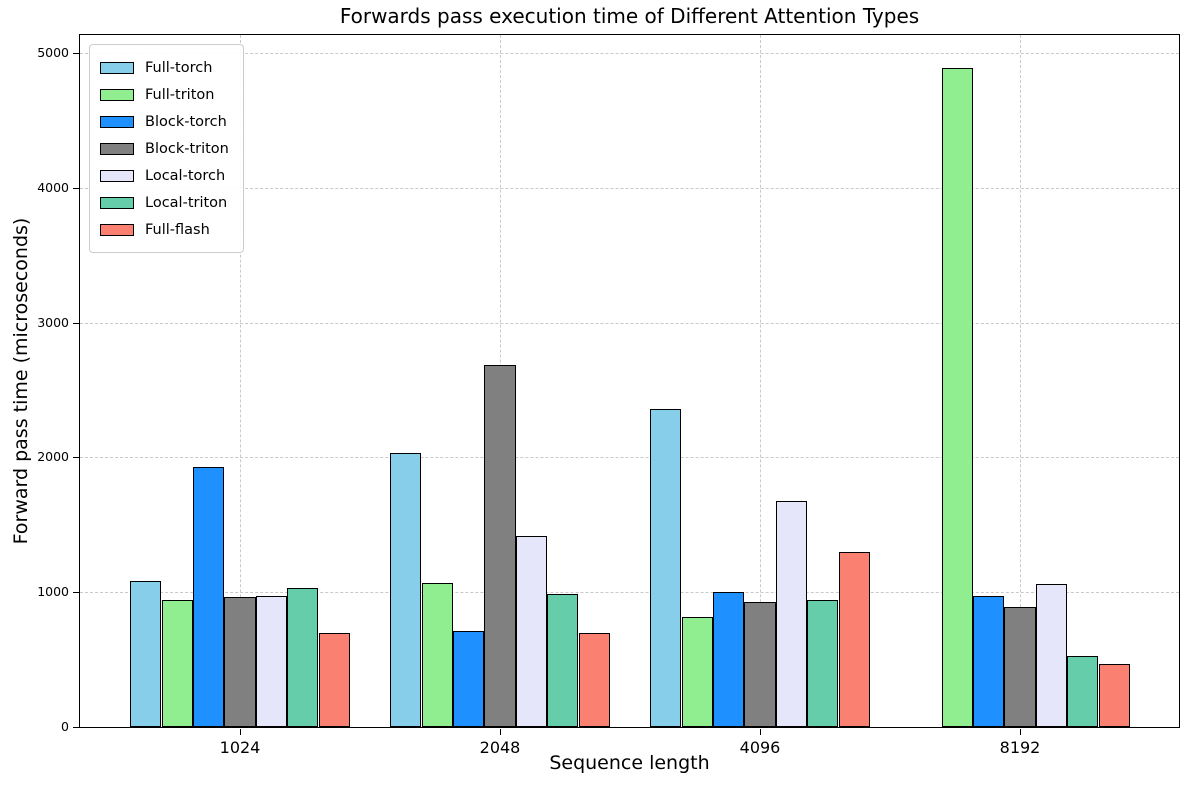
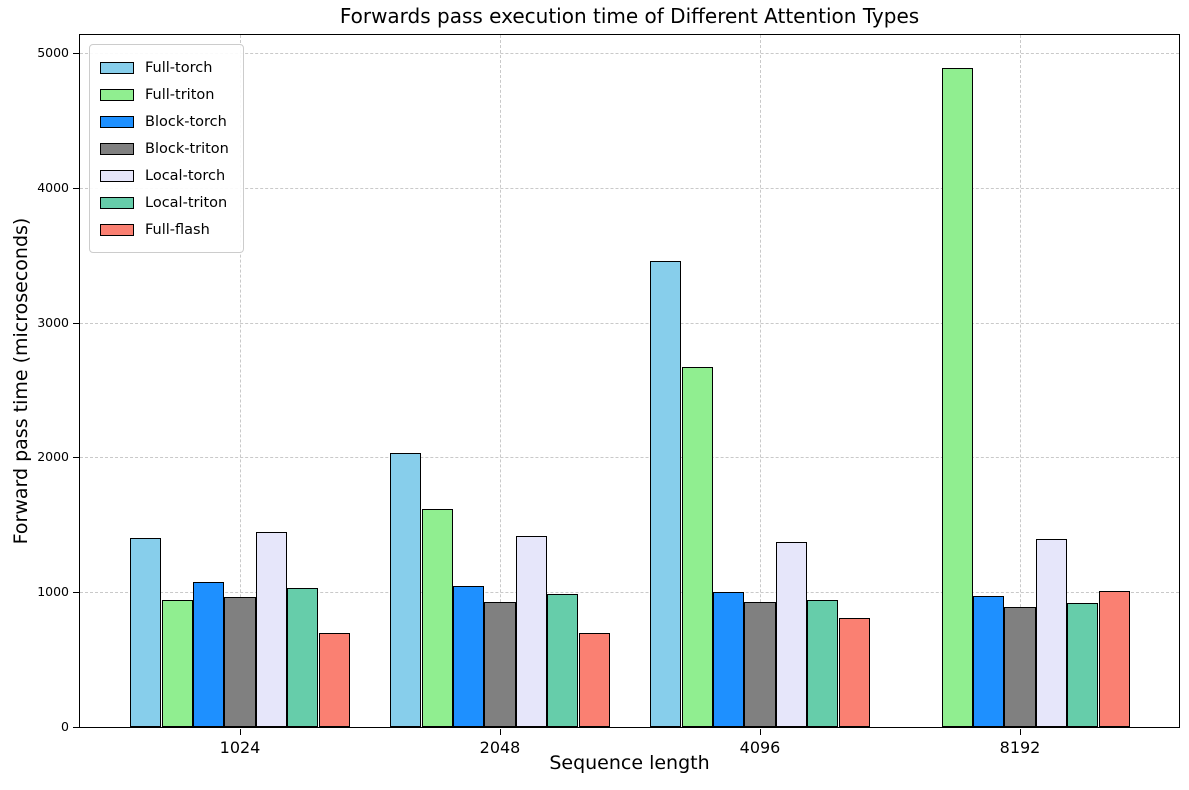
Full-torch/1024: 1080 -> 1400
Block-torch/1024: 1930 -> 1080
Local-torch/1024: 970 -> 1440
Full-triton/2048: 1070 -> 1620
Block-torch/2048: 710 -> 1040
Block-triton/2048: 2690 -> 930
Full-torch/4096: 2360 -> 3460
Full-triton/4096: 820 -> 2670
Local-torch/4096: 1680 -> 1370
Full-flash/4096: 1300 -> 810
Local-torch/8192: 1060 -> 1400
Local-triton/8192: 530 -> 920
Full-flash/8192: 470 -> 1010
